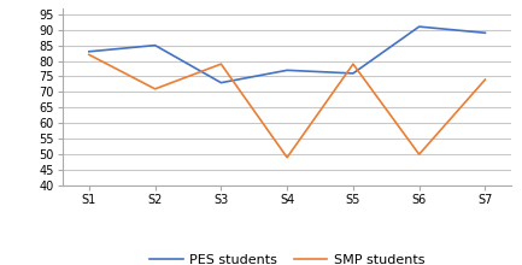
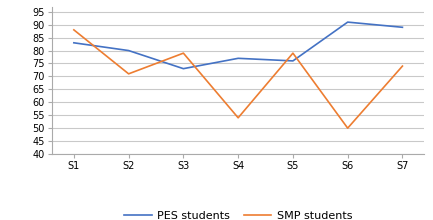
SMP students/S1: 82 -> 88
PES students/S2: 85 -> 80
SMP students/S4: 49 -> 54
